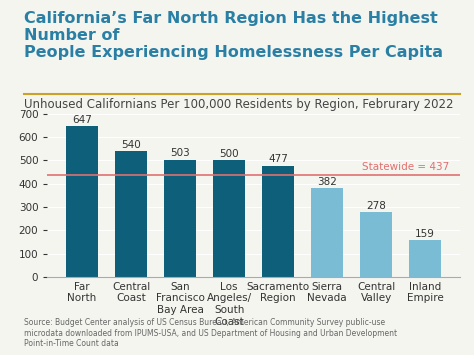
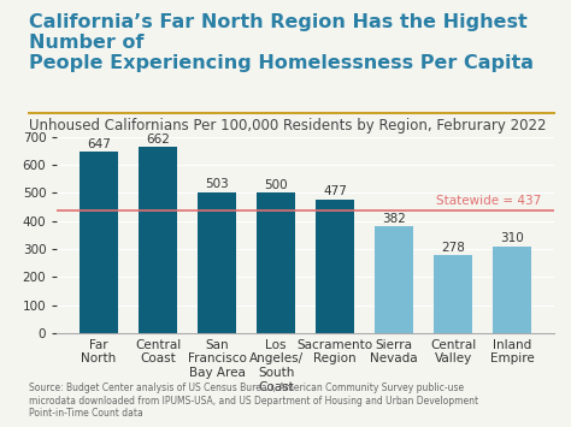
Central Coast: 540 -> 662
Inland Empire: 159 -> 310
